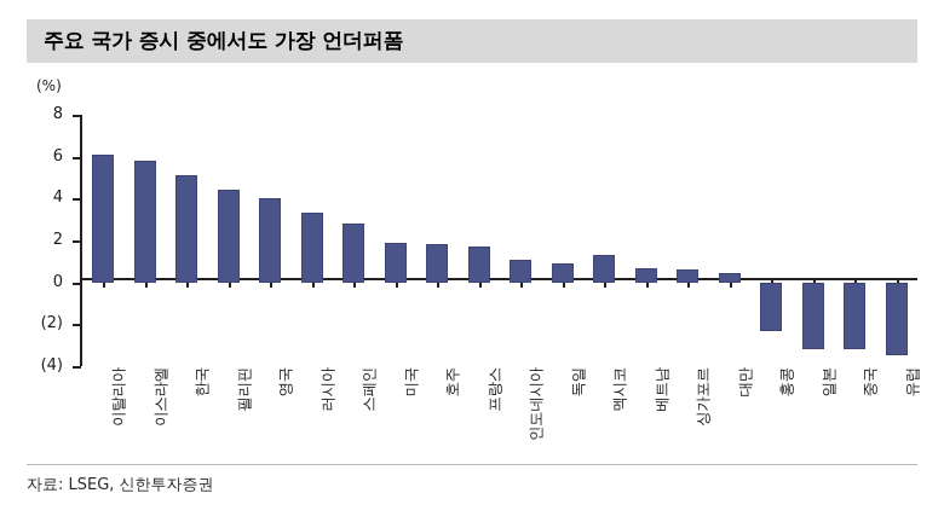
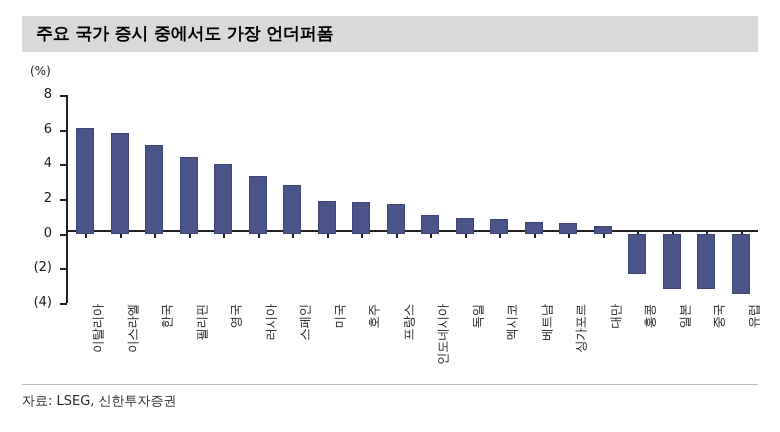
멕시코: 1.3 -> 0.8
